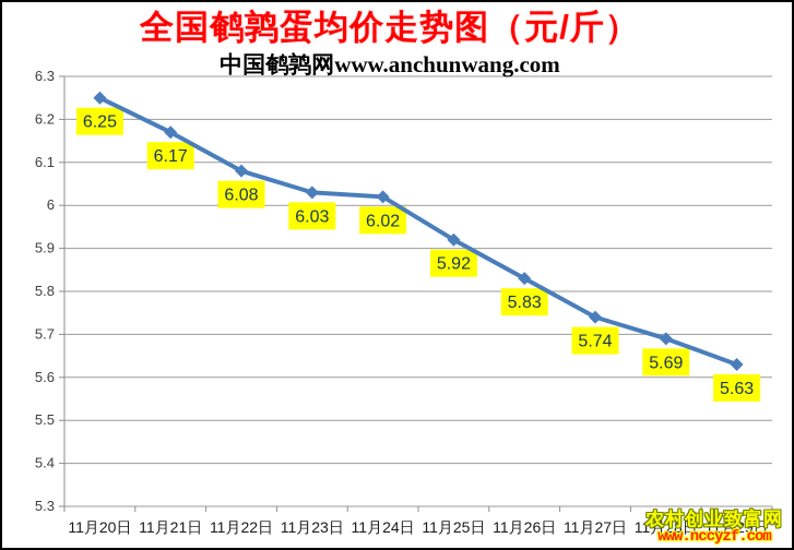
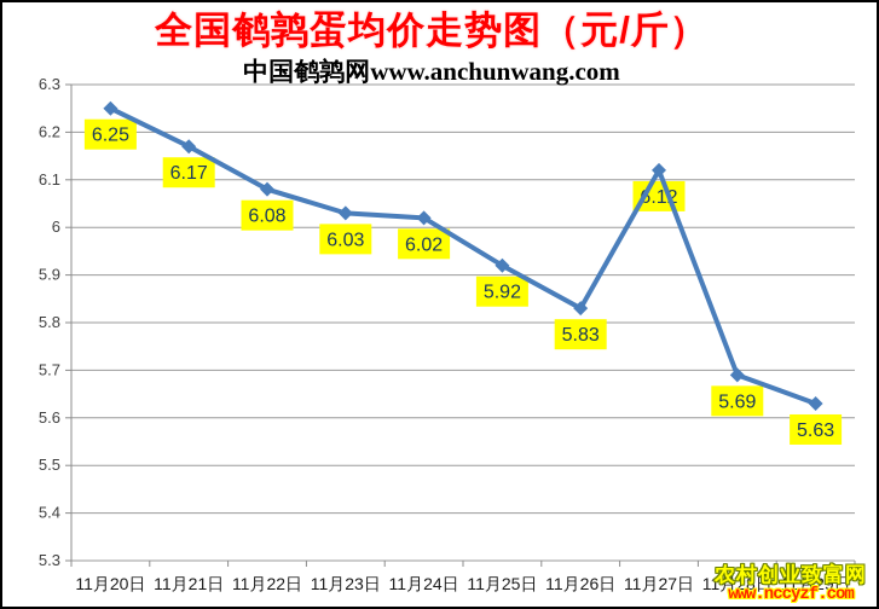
11月27日: 5.74 -> 6.12
